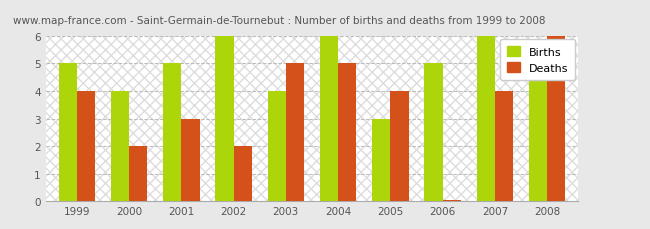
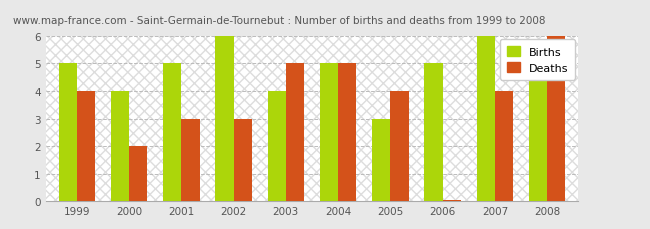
Deaths/2002: 2.00 -> 3.00
Births/2004: 6 -> 5
